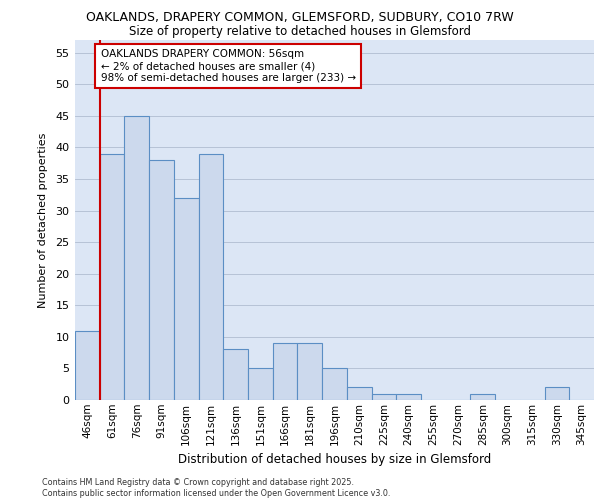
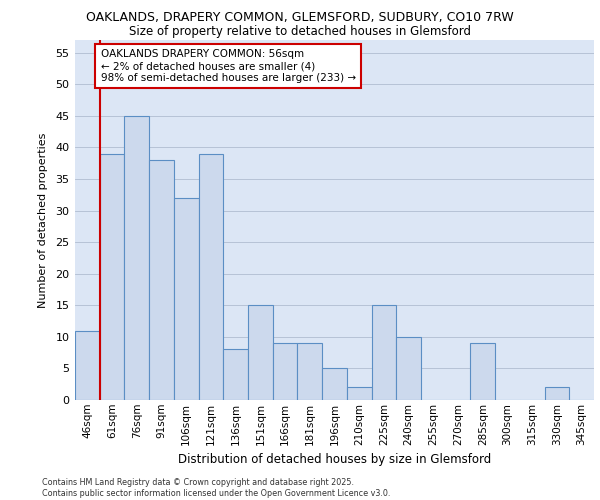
151sqm: 5 -> 15
225sqm: 1 -> 15
240sqm: 1 -> 10
285sqm: 1 -> 9
